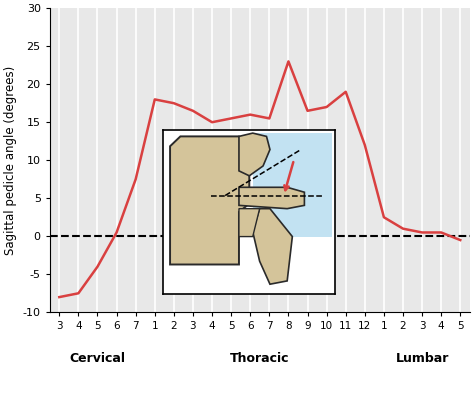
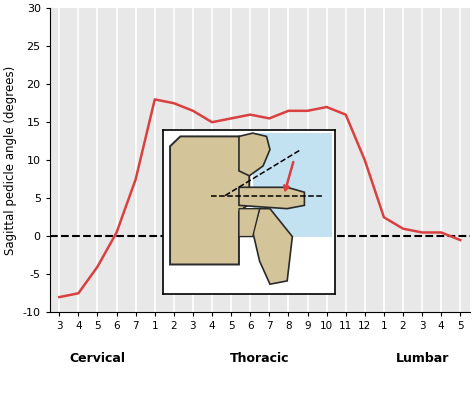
8: 23.0 -> 16.5
11: 19.0 -> 16.0
12: 12.0 -> 10.0
